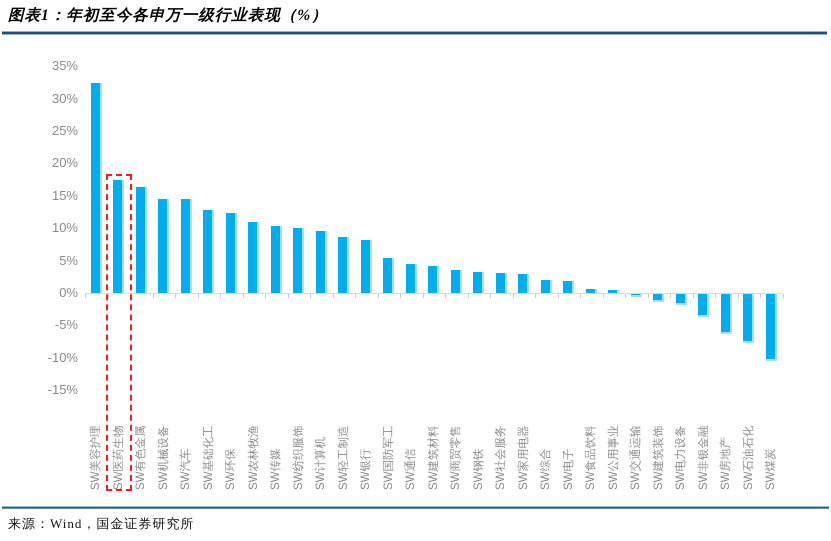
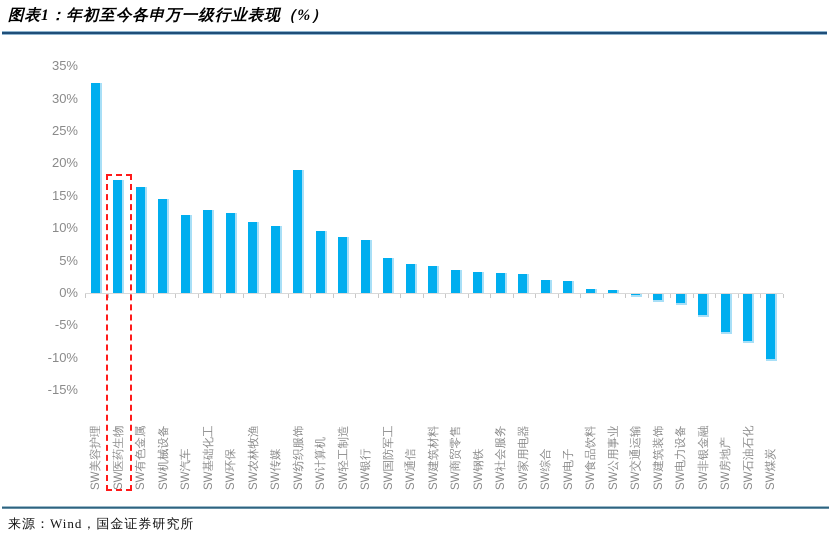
SW汽车: 14% -> 12%
SW纺织服饰: 10% -> 19%
